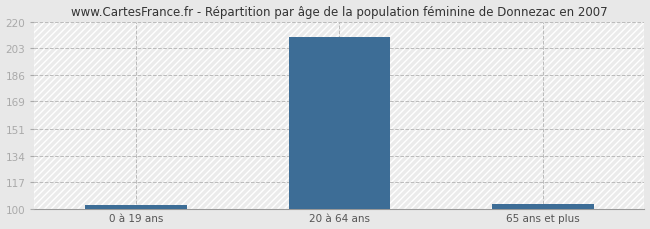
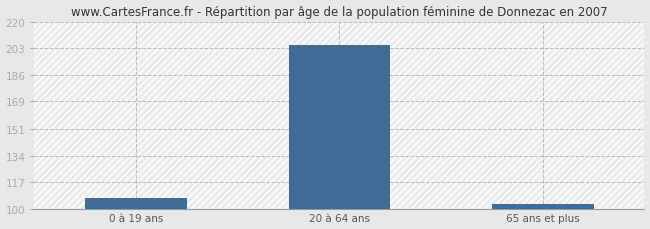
0 à 19 ans: 102 -> 107
20 à 64 ans: 210 -> 205
